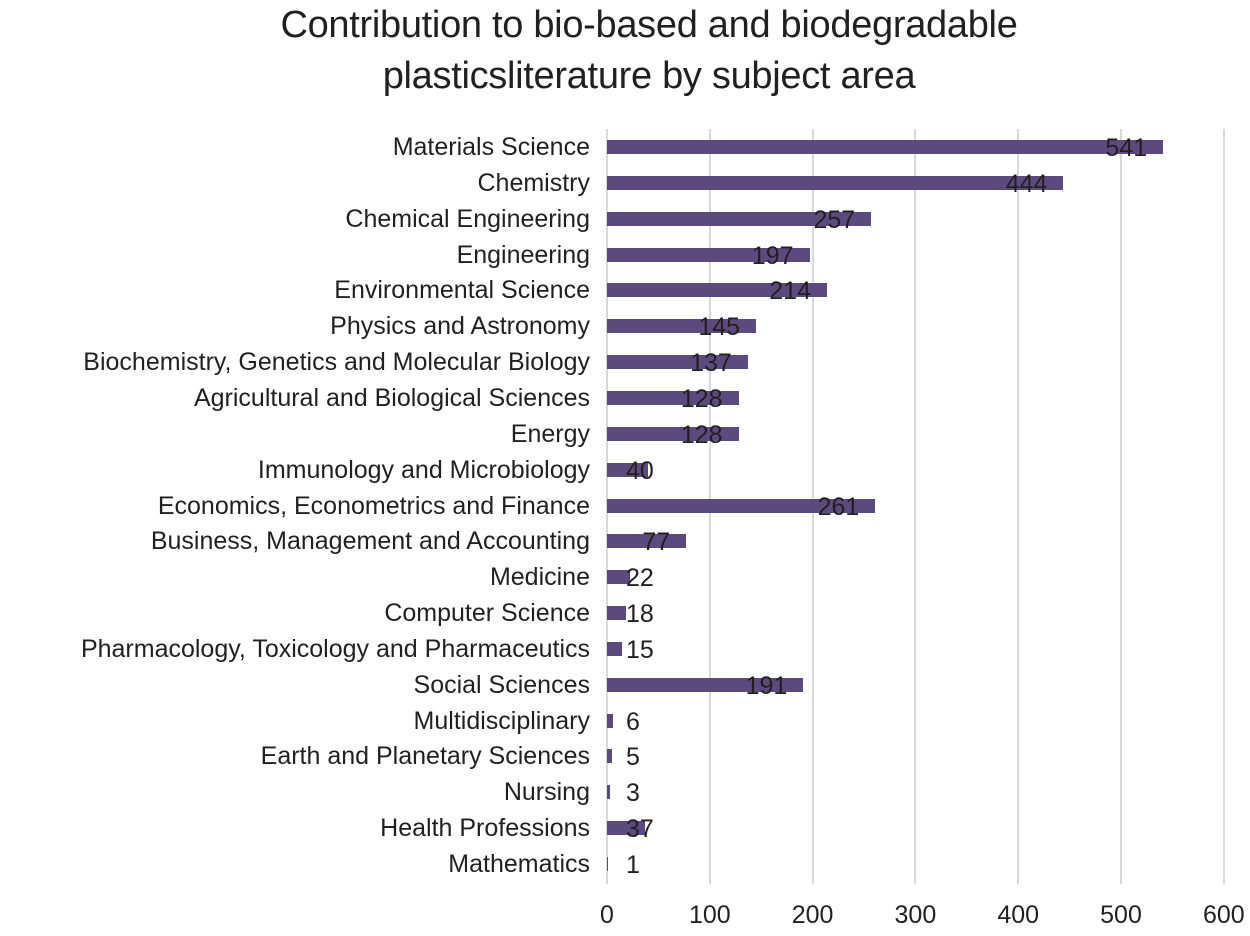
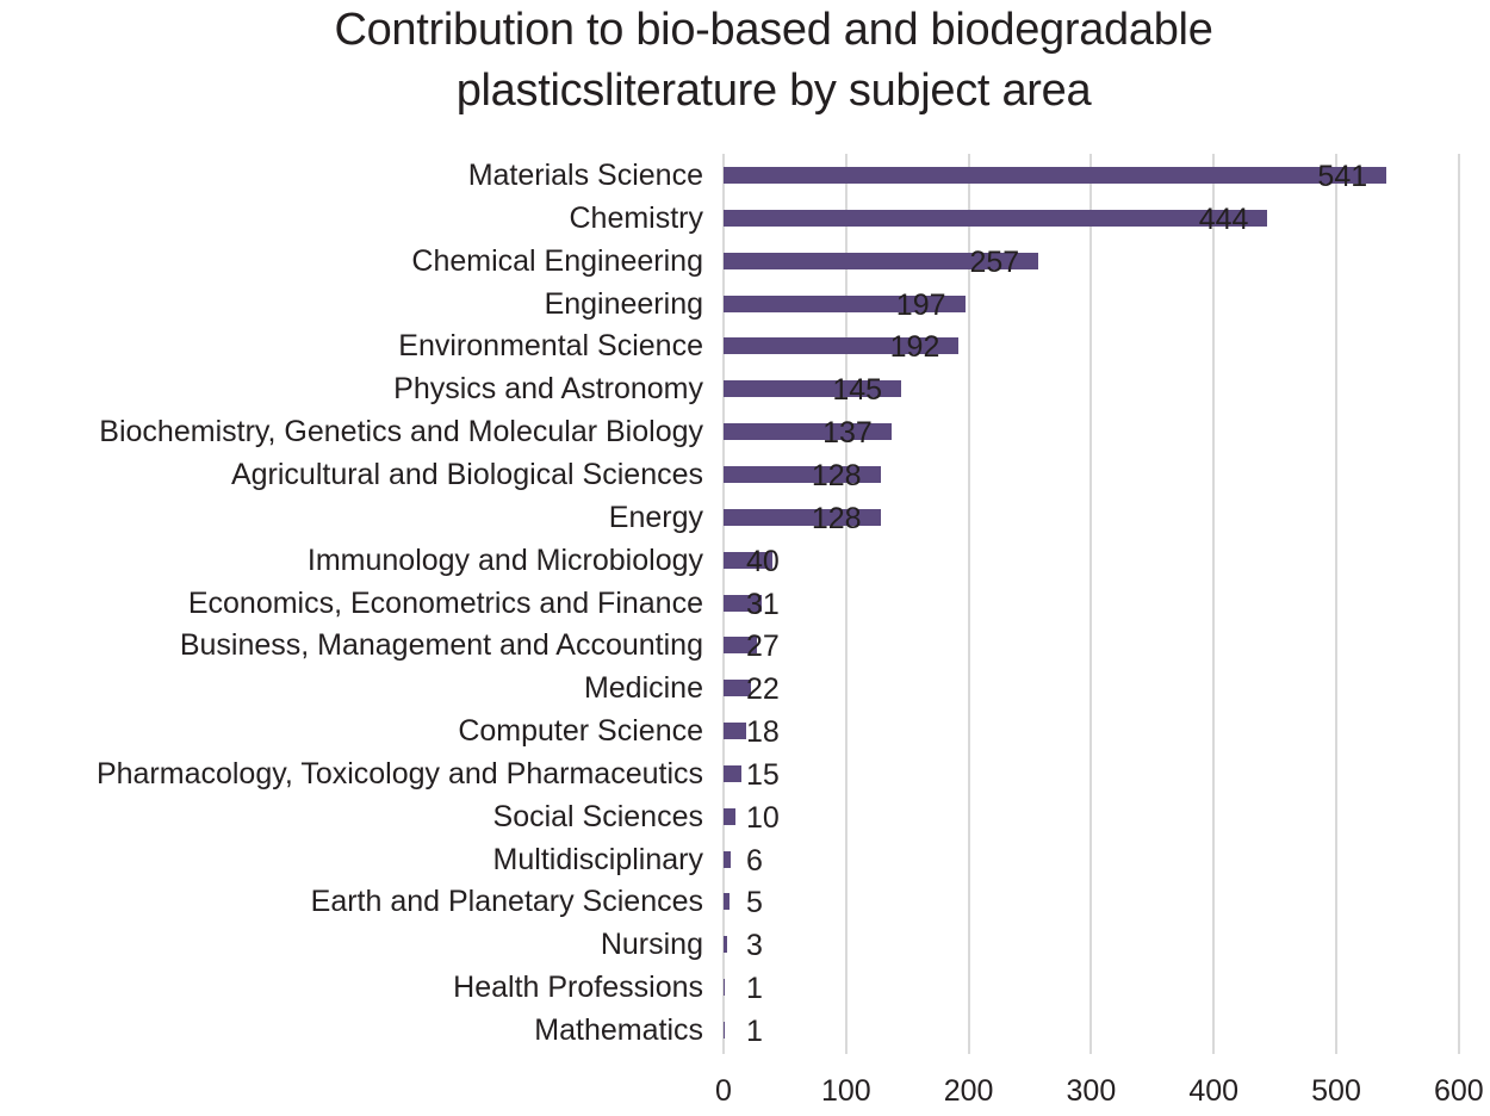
Environmental Science: 214 -> 192
Economics, Econometrics and Finance: 261 -> 31
Business, Management and Accounting: 77 -> 27
Social Sciences: 191 -> 10
Health Professions: 37 -> 1
